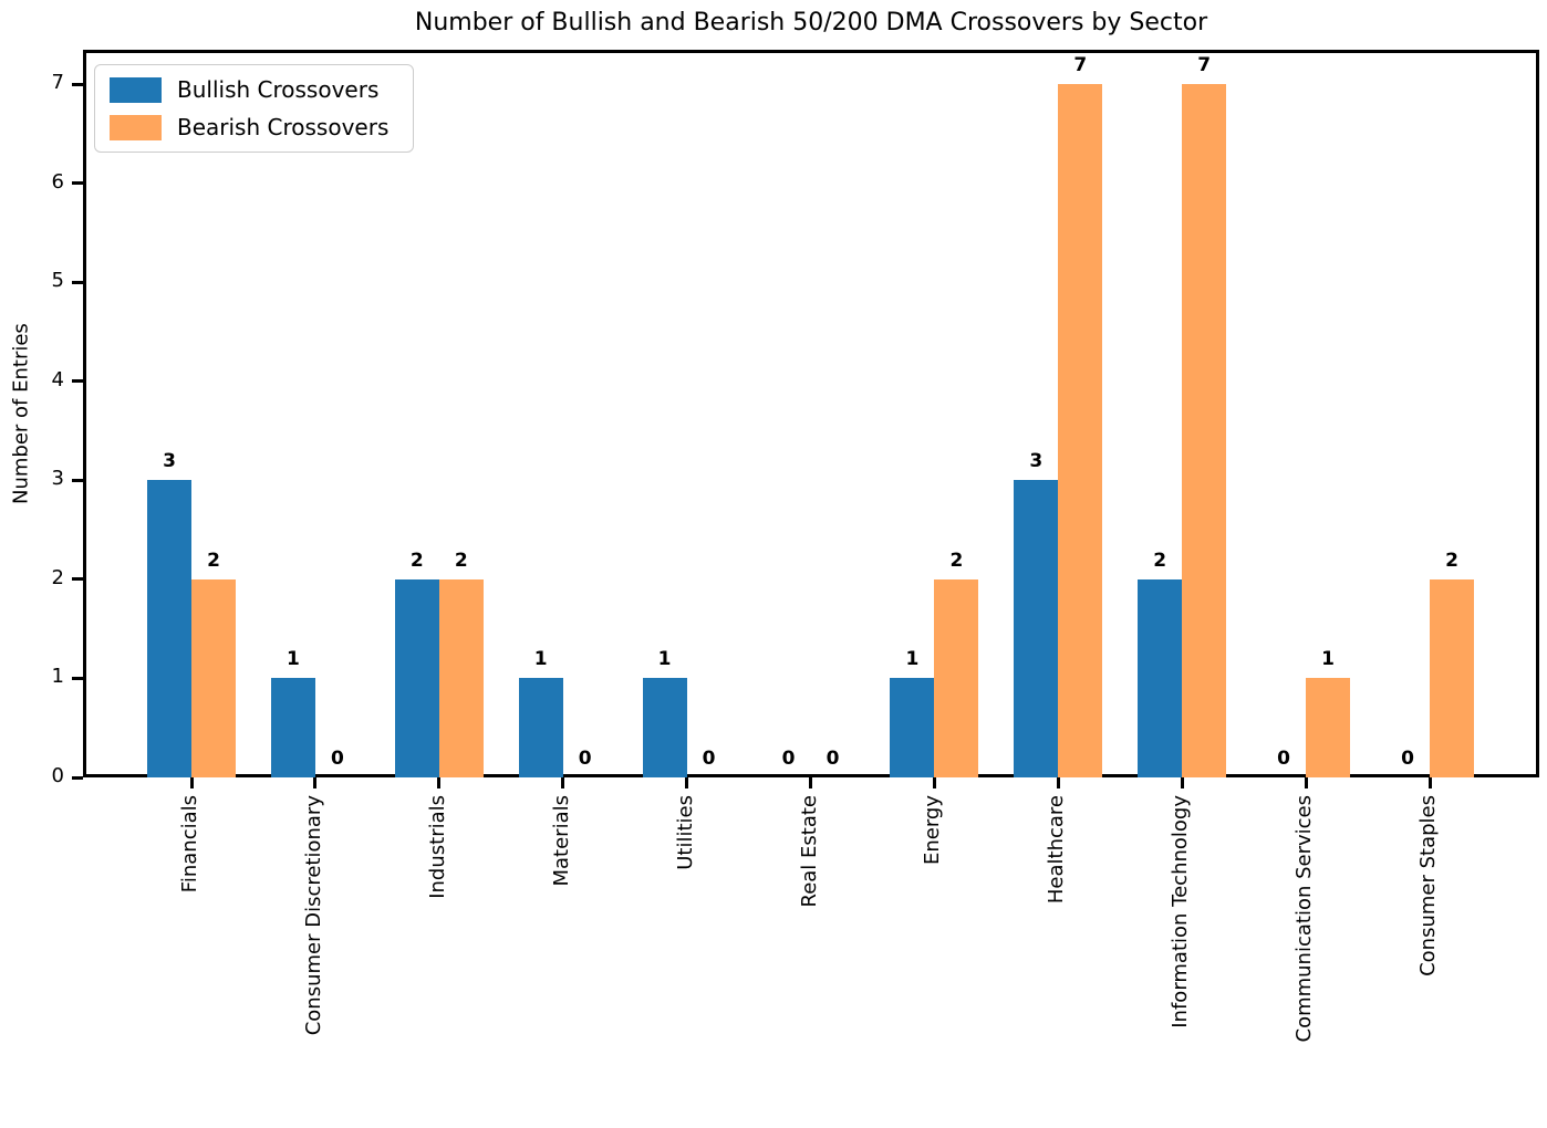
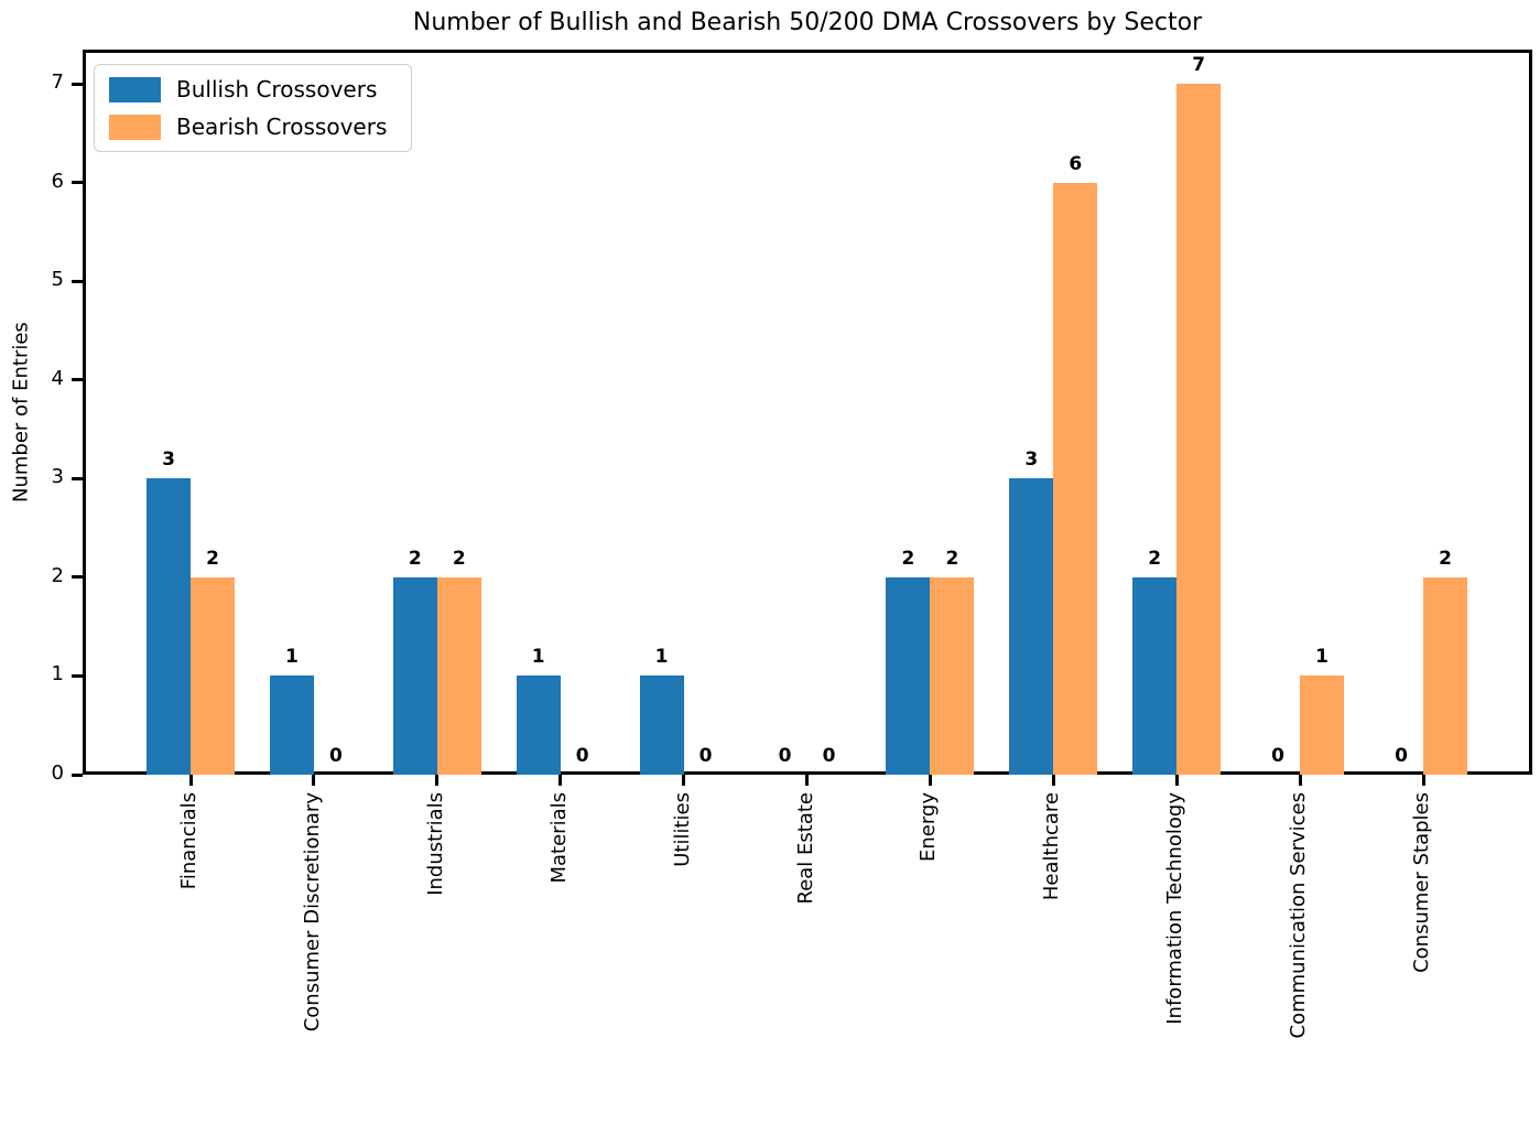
Bullish Crossovers/Energy: 1 -> 2
Bearish Crossovers/Healthcare: 7 -> 6
